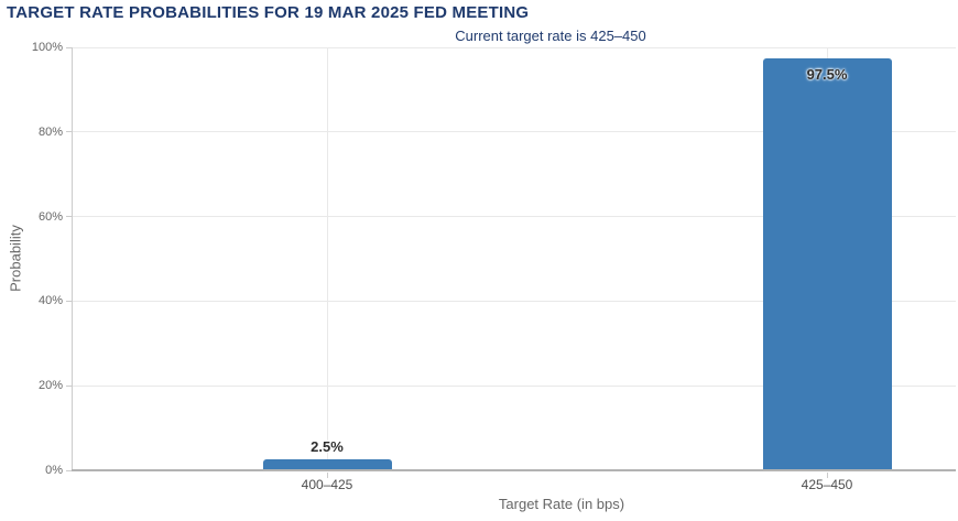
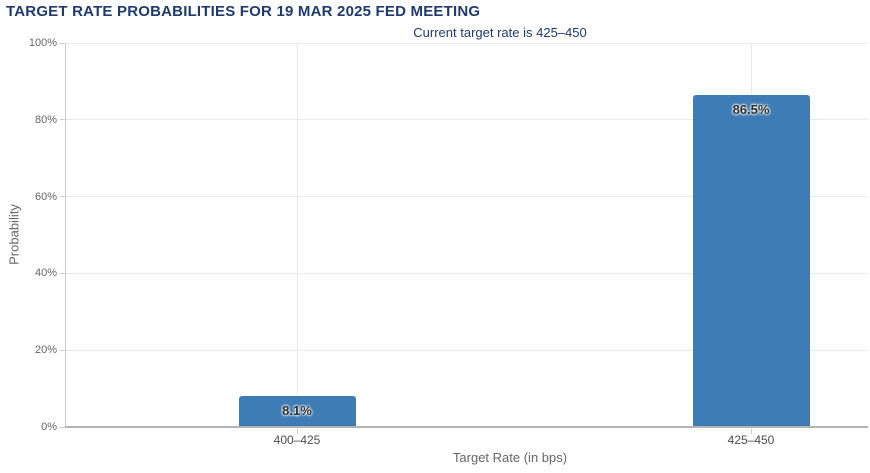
400–425: 2.5% -> 8.1%
425–450: 97.5% -> 86.5%
